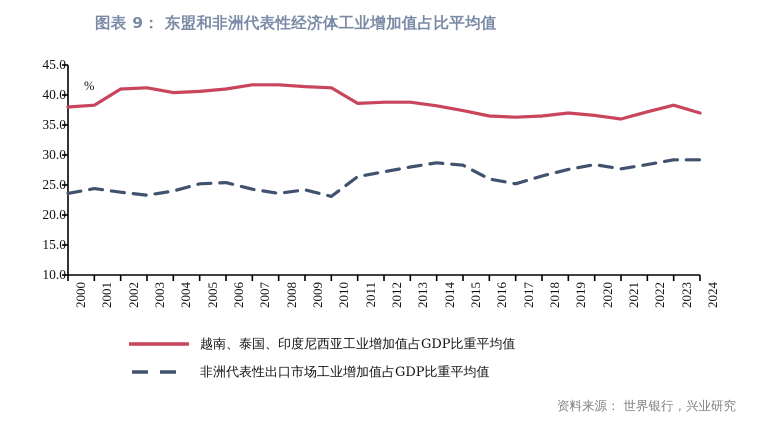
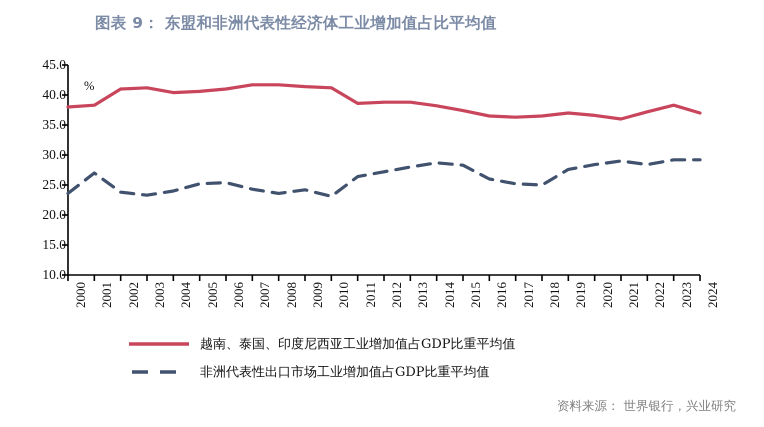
非洲代表性出口市场工业增加值占GDP比重平均值/2001: 24 -> 27
非洲代表性出口市场工业增加值占GDP比重平均值/2018: 26 -> 25
非洲代表性出口市场工业增加值占GDP比重平均值/2021: 28 -> 29
